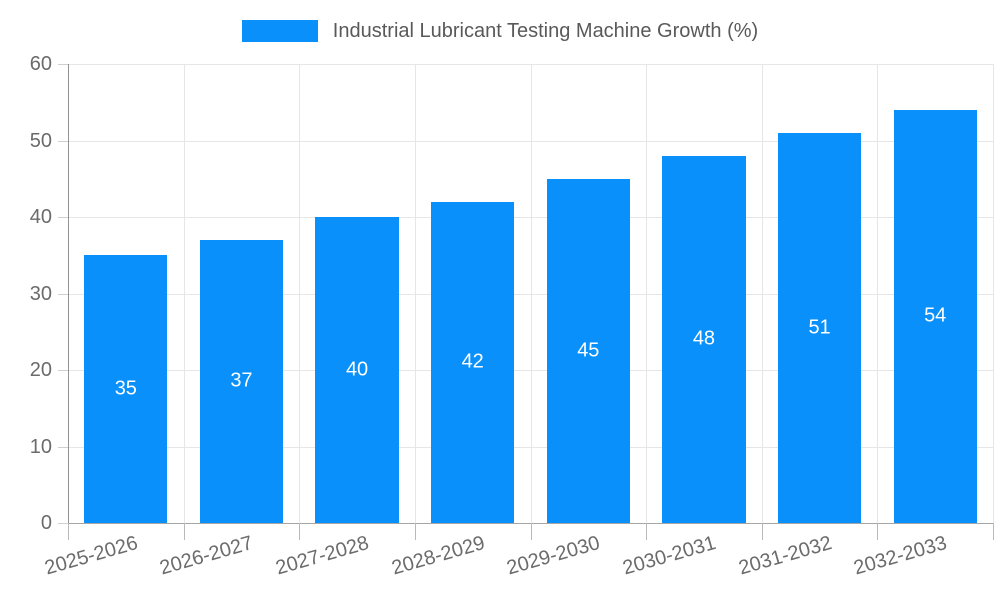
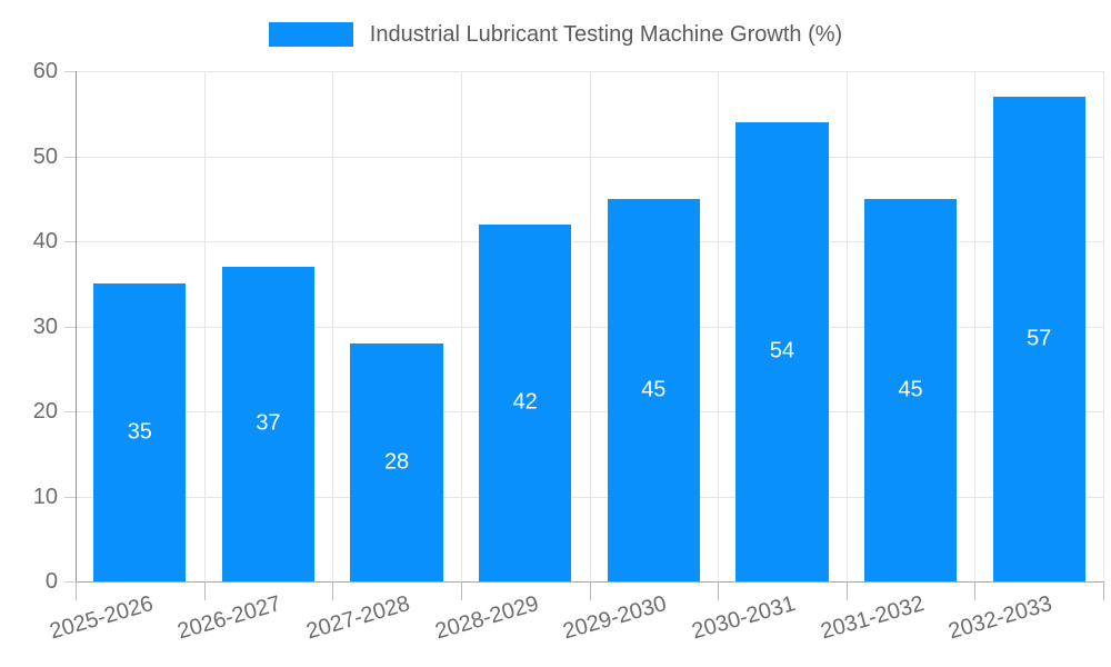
2027-2028: 40 -> 28
2030-2031: 48 -> 54
2031-2032: 51 -> 45
2032-2033: 54 -> 57
